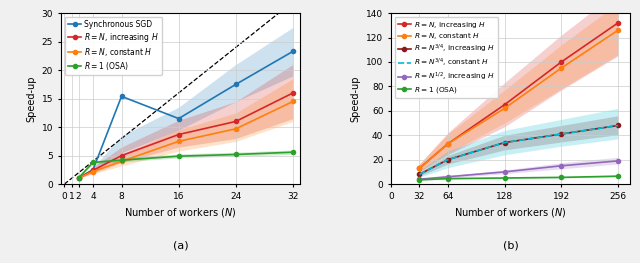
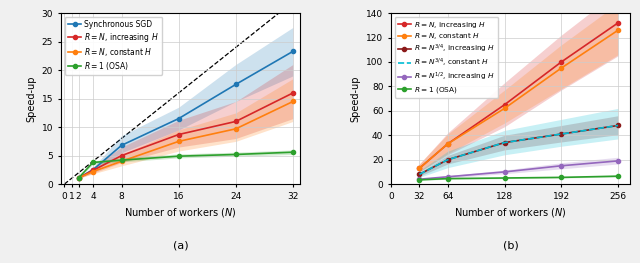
Synchronous SGD/8: 15.4 -> 6.8
